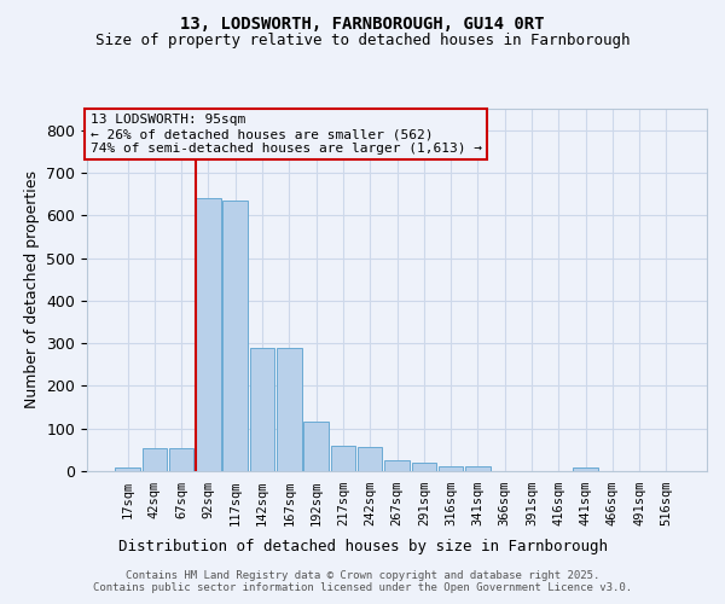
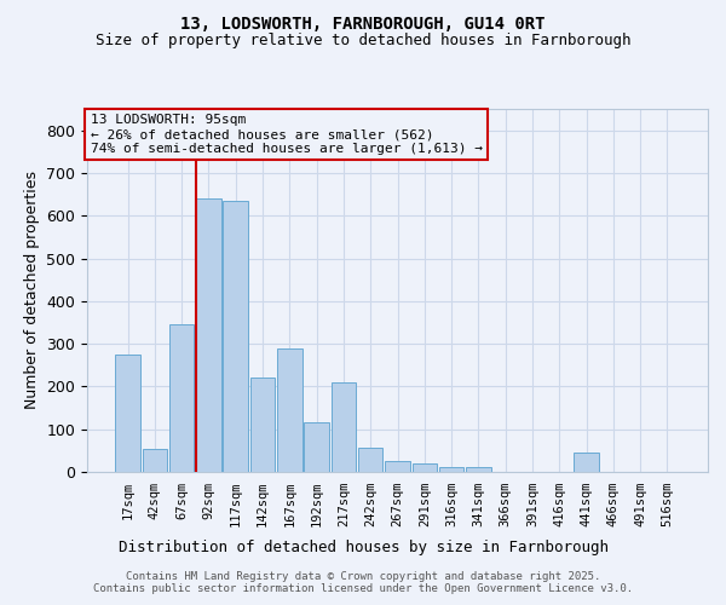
17sqm: 8 -> 275
67sqm: 55 -> 345
142sqm: 290 -> 220
217sqm: 60 -> 210
441sqm: 8 -> 45
